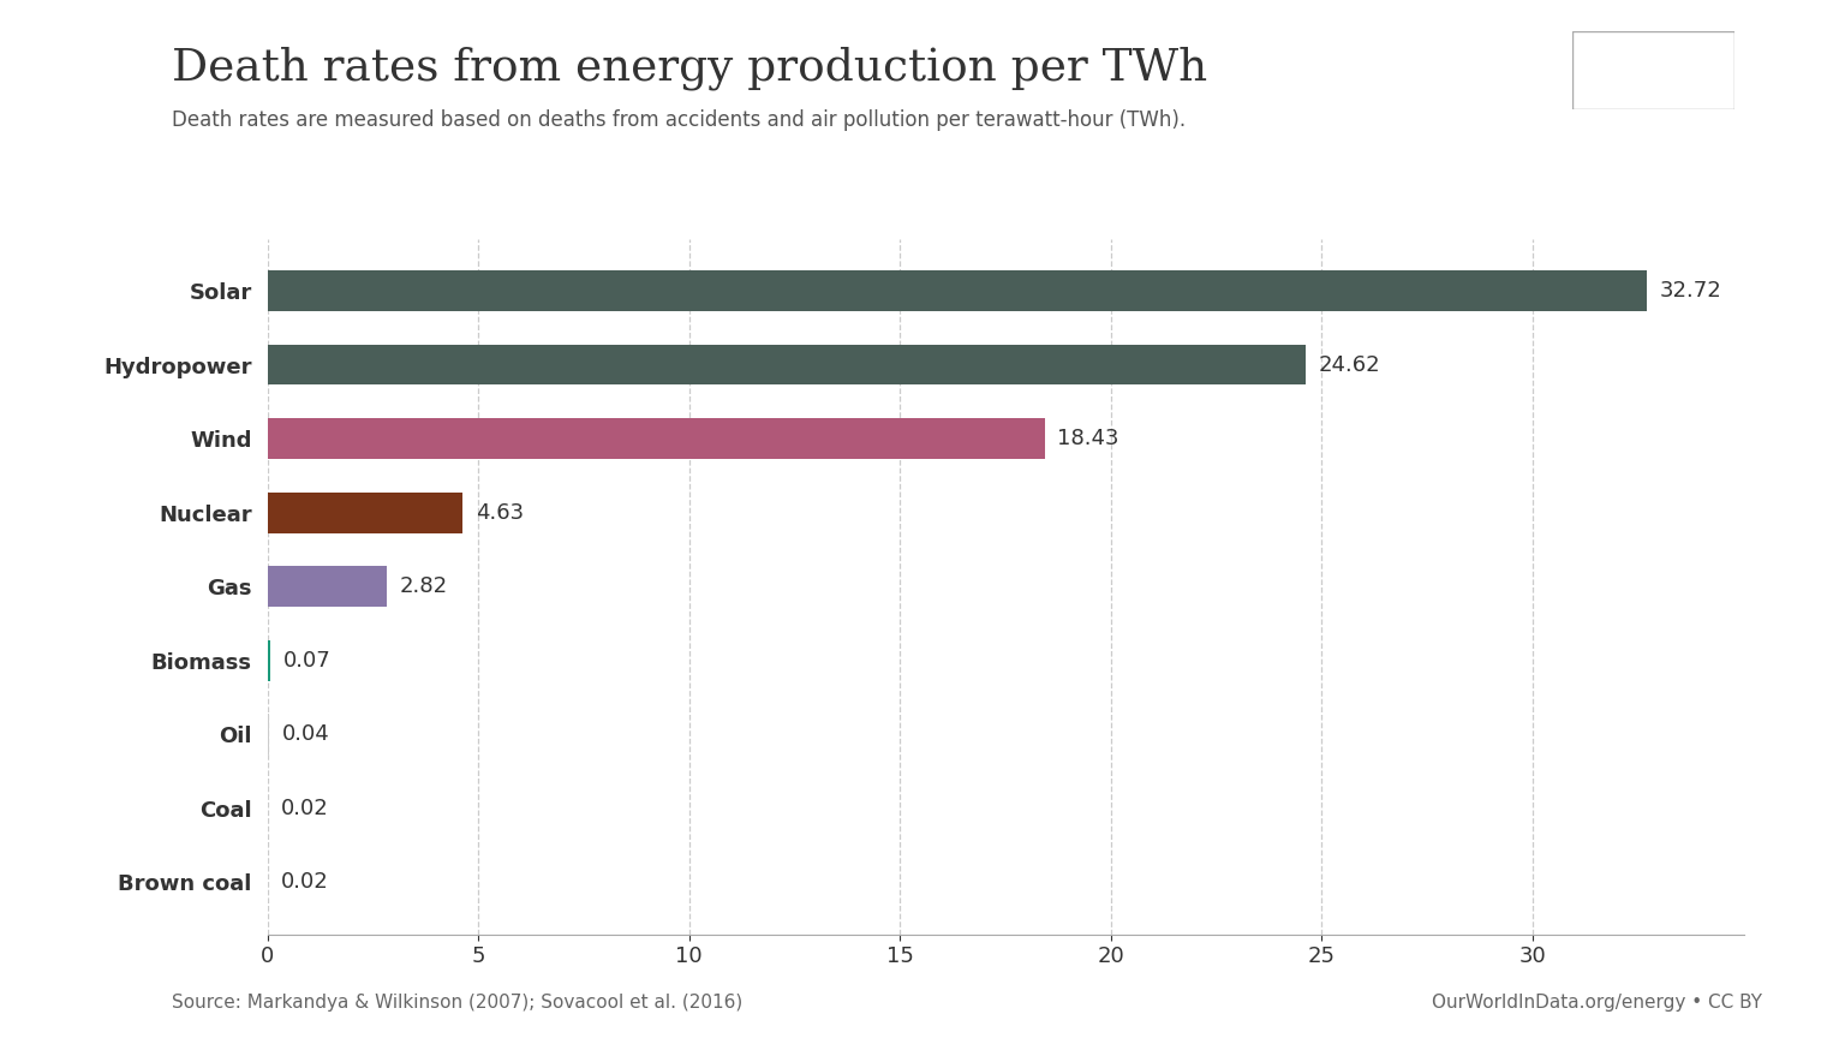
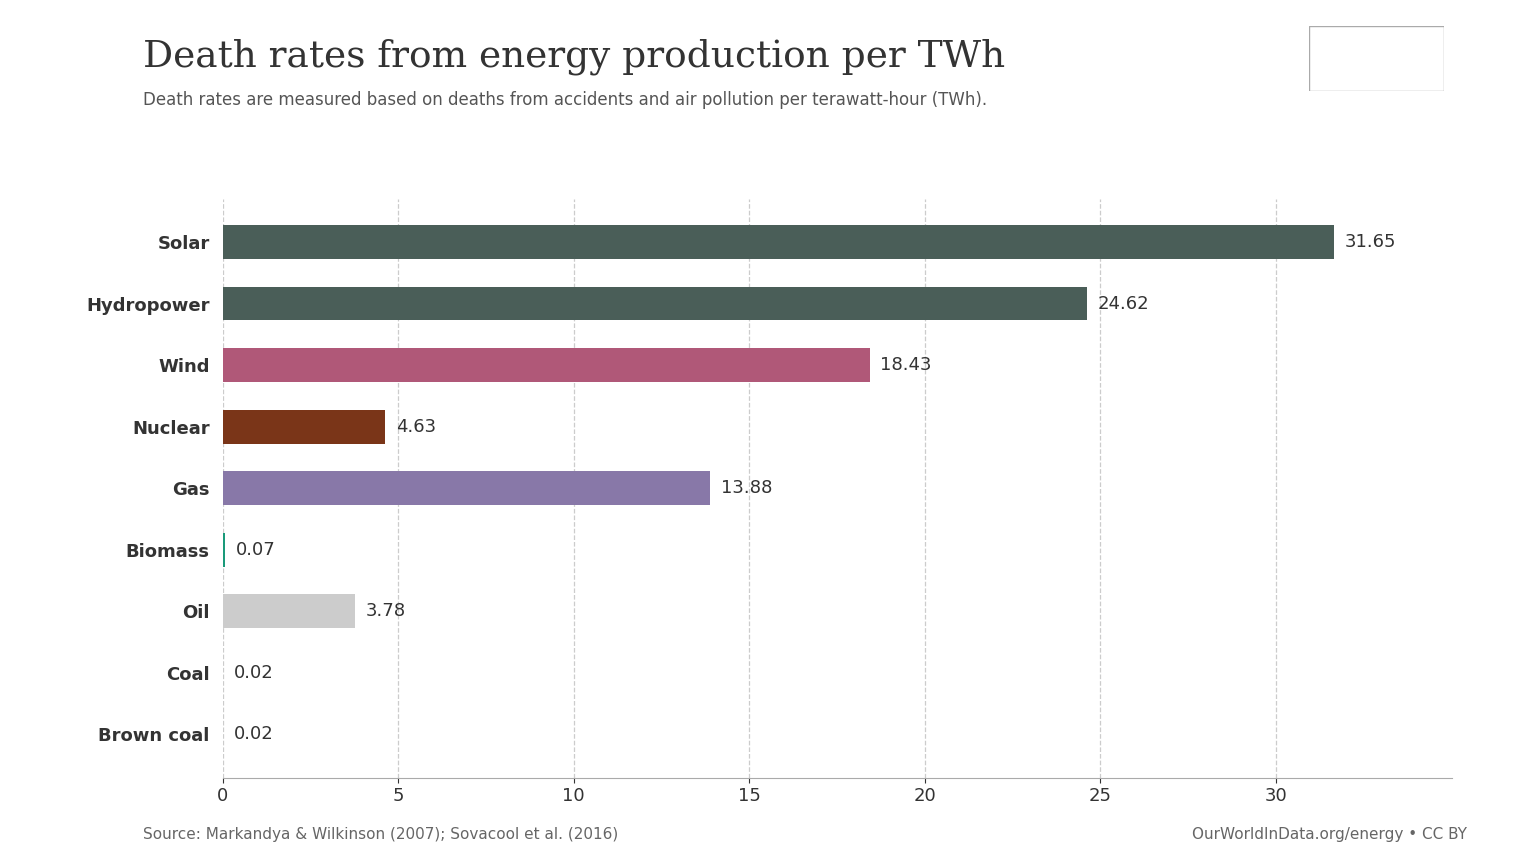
Solar: 32.72 -> 31.65
Gas: 2.82 -> 13.88
Oil: 0.04 -> 3.78
